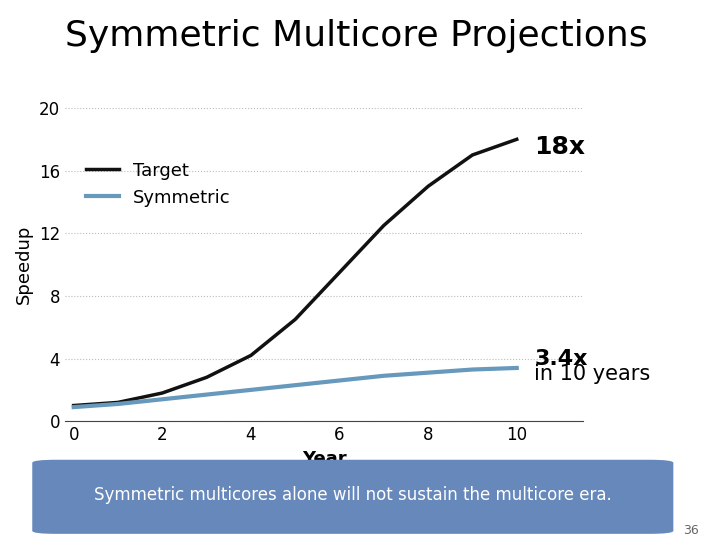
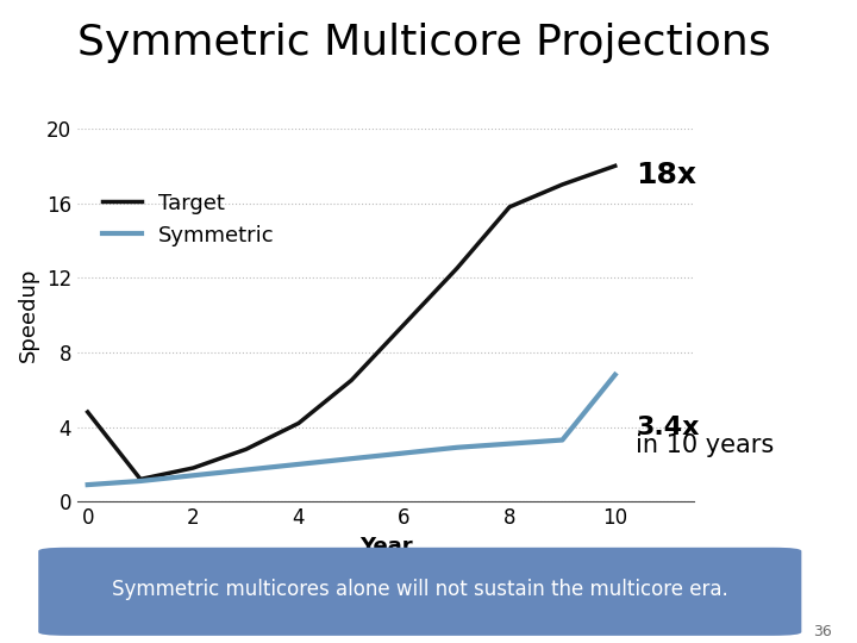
Target/0: 1.0 -> 4.8
Target/8: 15.0 -> 15.8
Symmetric/10: 3.4 -> 6.8
